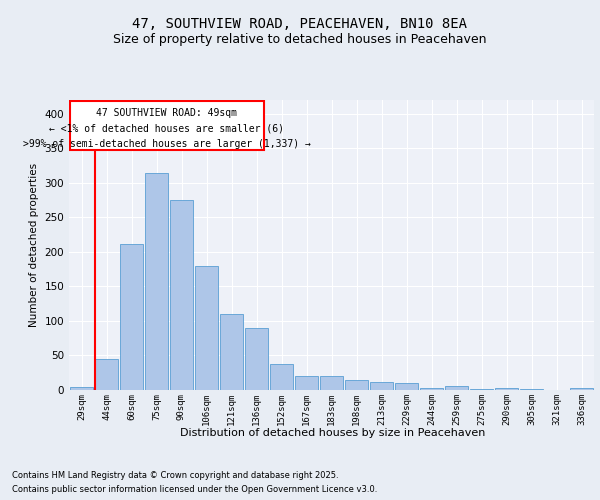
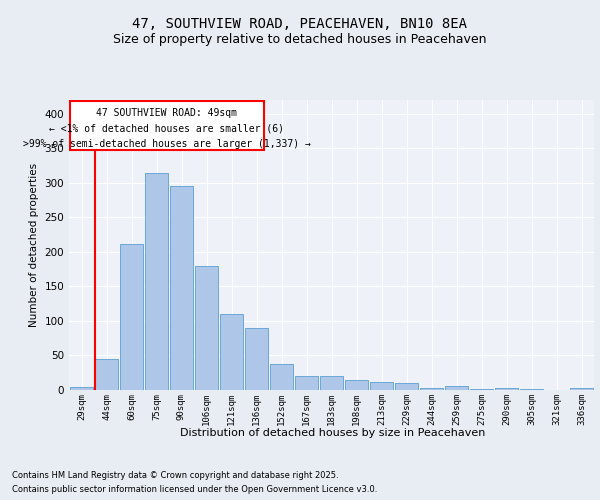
90sqm: 275 -> 296
